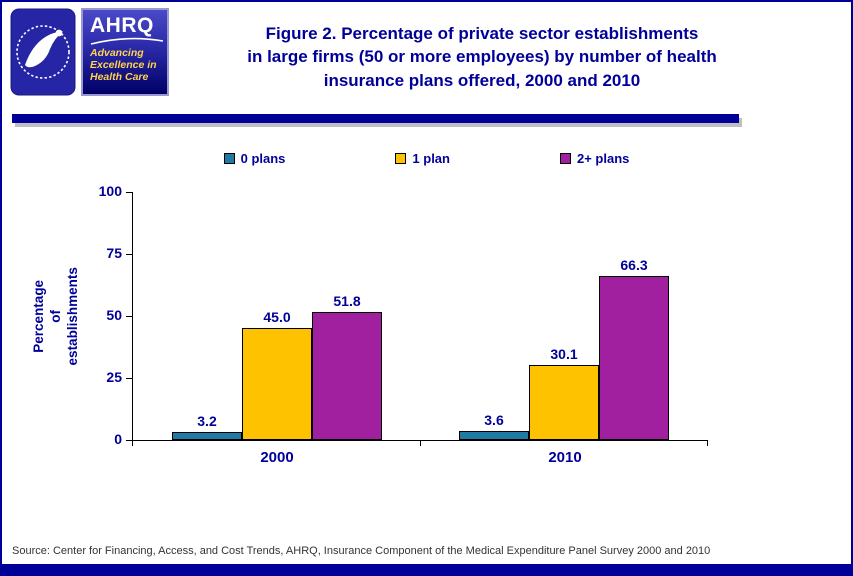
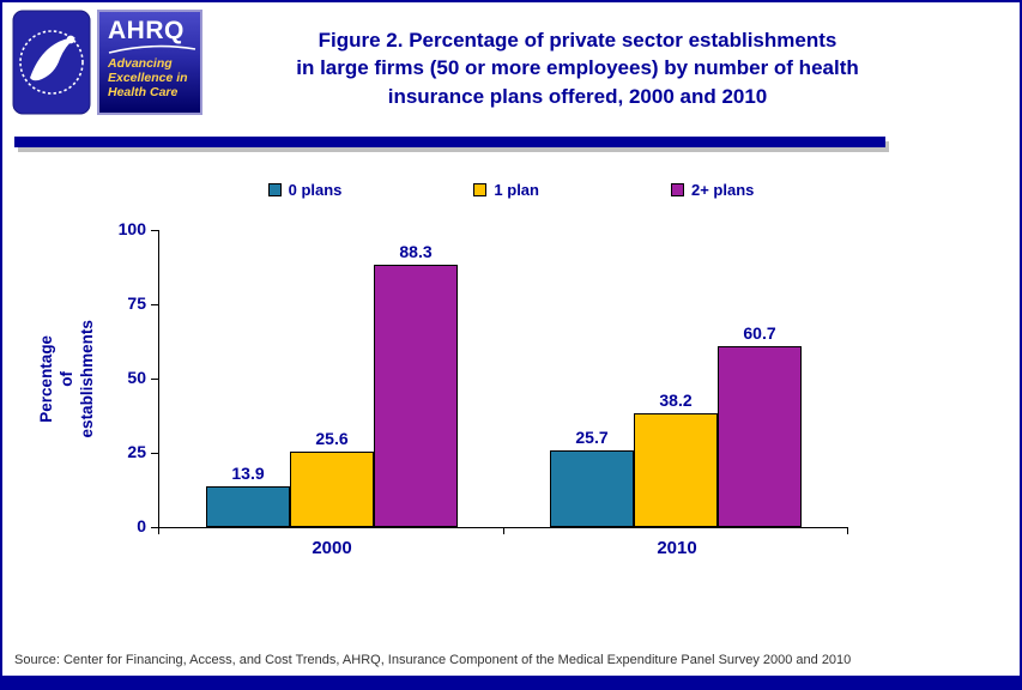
0 plans/2000: 3.2 -> 13.9
1 plan/2000: 45.0 -> 25.6
2+ plans/2000: 51.8 -> 88.3
0 plans/2010: 3.6 -> 25.7
1 plan/2010: 30.1 -> 38.2
2+ plans/2010: 66.3 -> 60.7
